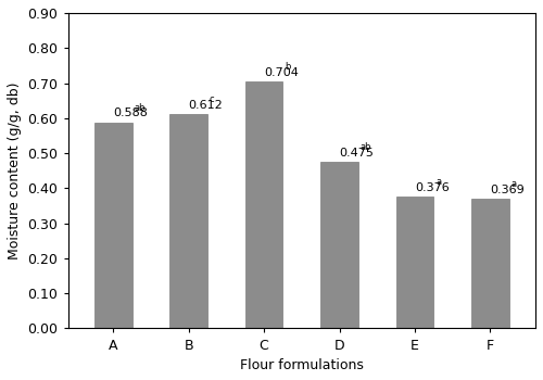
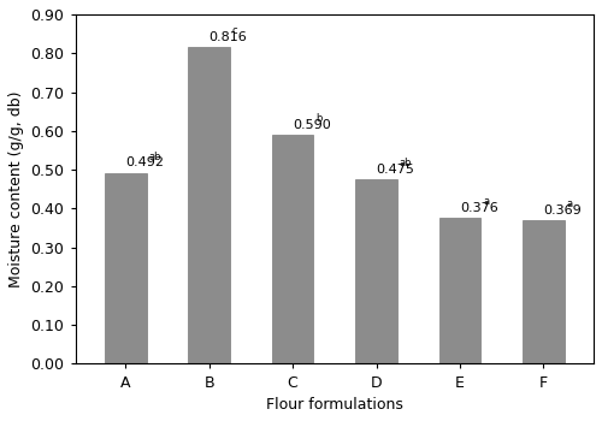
A: 0.588 -> 0.492
B: 0.612 -> 0.816
C: 0.704 -> 0.590
